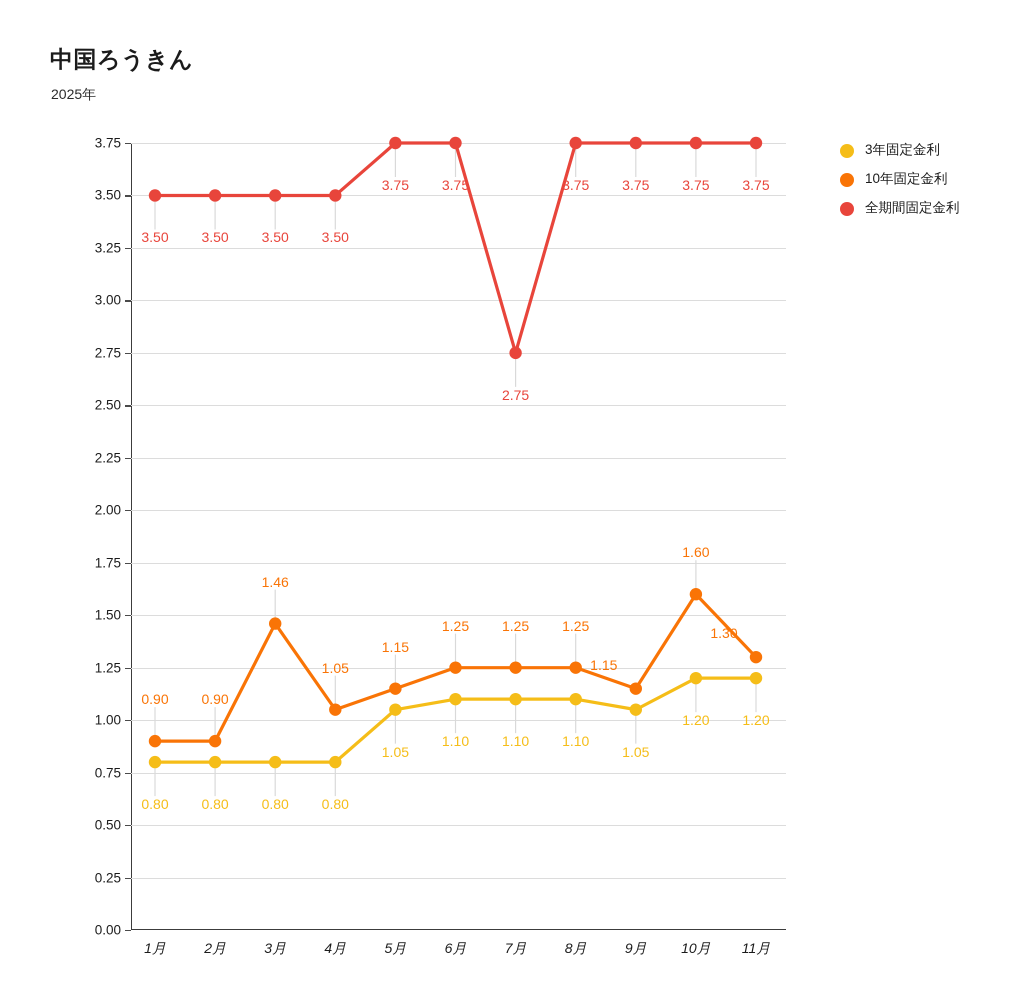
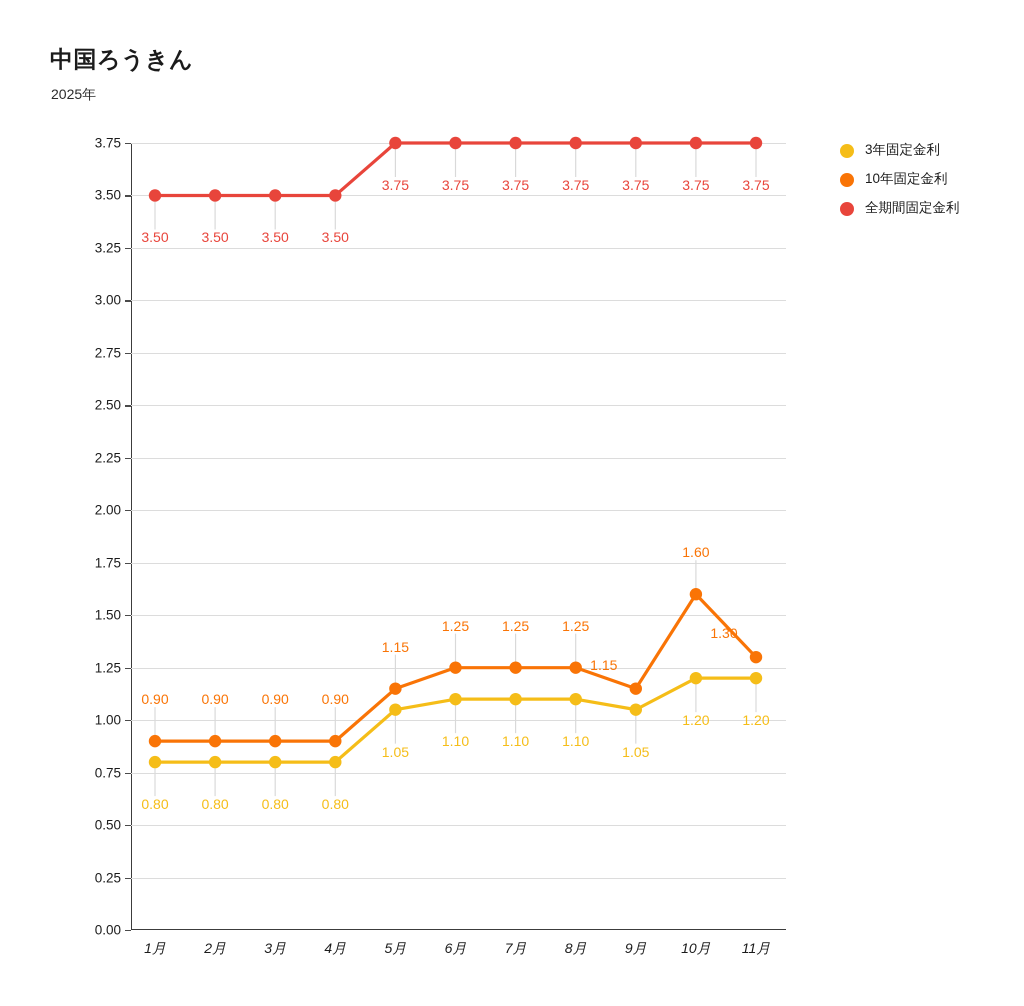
10年固定金利/3月: 1.46 -> 0.90
10年固定金利/4月: 1.05 -> 0.90
全期間固定金利/7月: 2.75 -> 3.75
